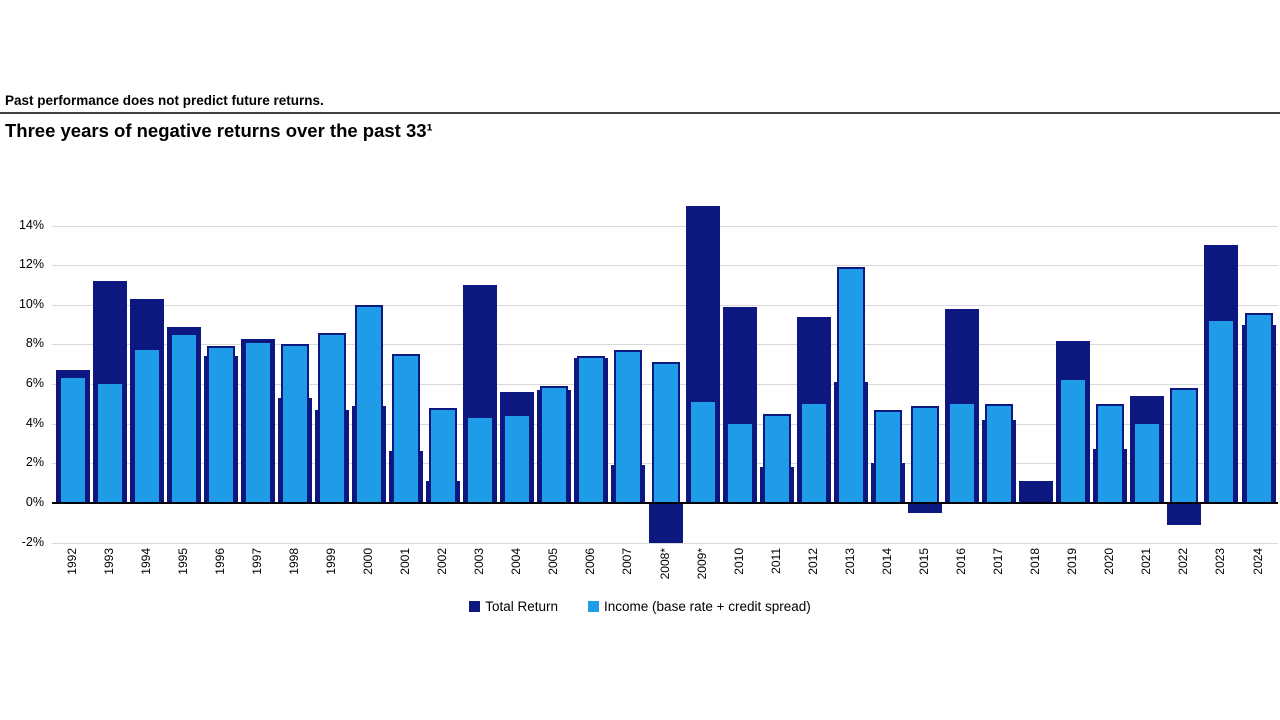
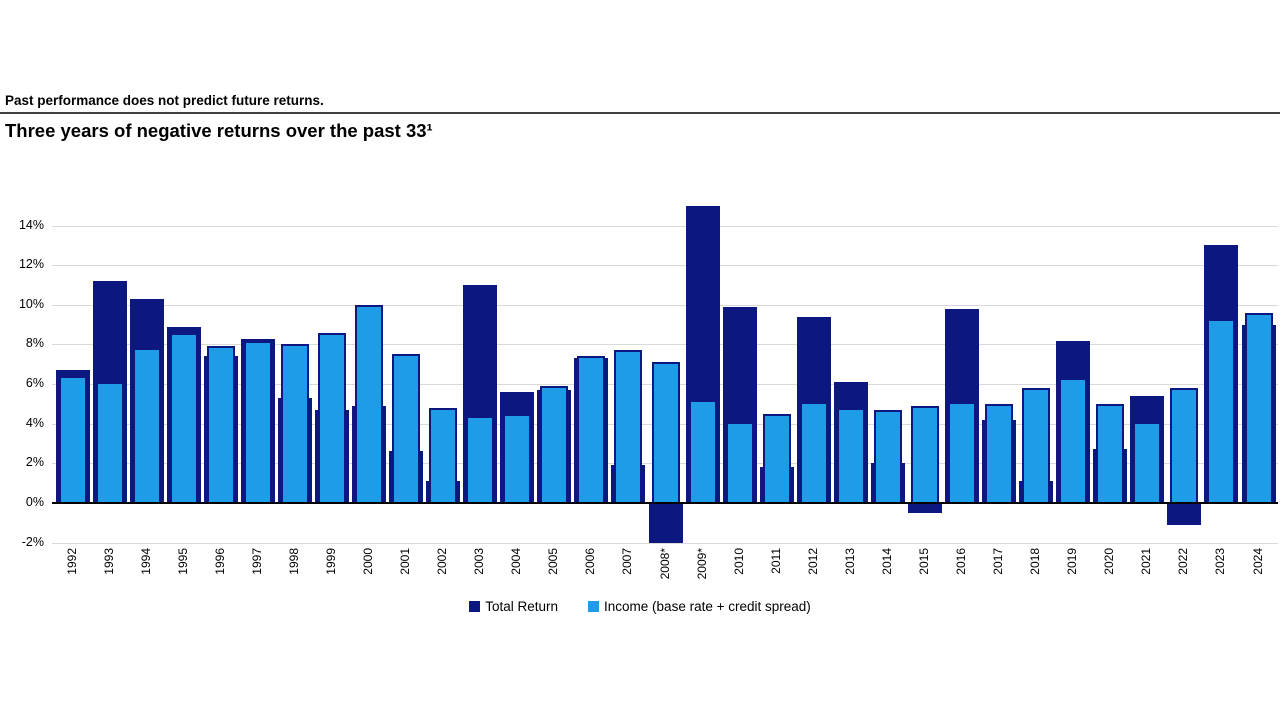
Income (base rate + credit spread)/2013: 11.9% -> 4.8%
Income (base rate + credit spread)/2018: 0.1% -> 5.8%
